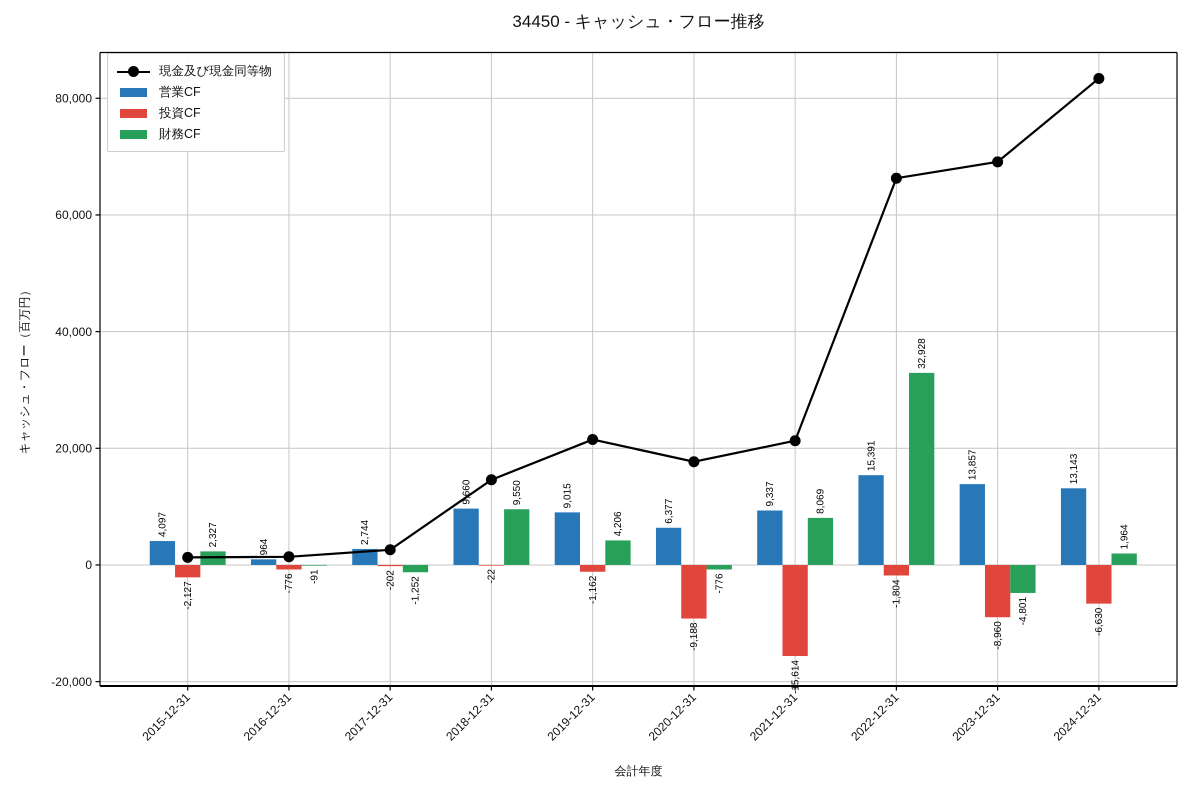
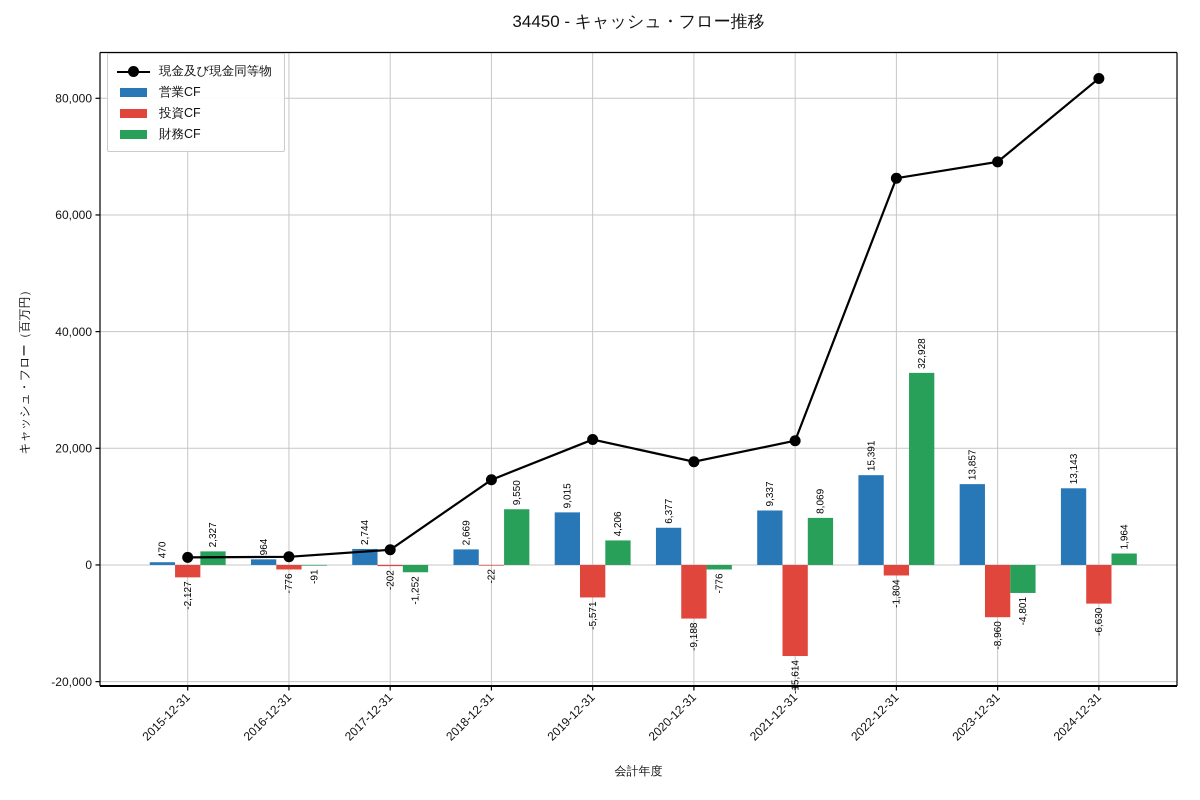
営業CF/2015-12-31: 4,097 -> 470
営業CF/2018-12-31: 9,660 -> 2,669
投資CF/2019-12-31: -1,162 -> -5,571
